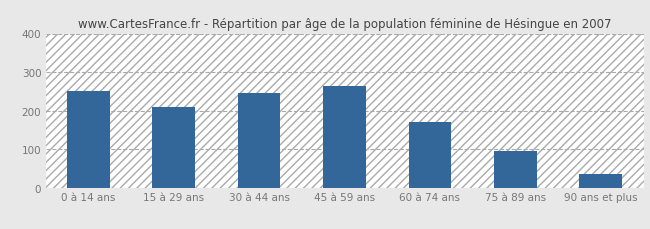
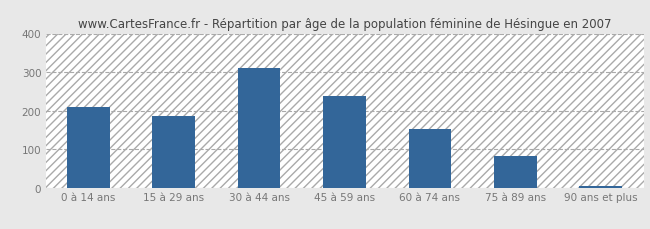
0 à 14 ans: 250 -> 210
15 à 29 ans: 210 -> 185
30 à 44 ans: 245 -> 310
45 à 59 ans: 265 -> 238
60 à 74 ans: 170 -> 152
75 à 89 ans: 95 -> 82
90 ans et plus: 35 -> 5
